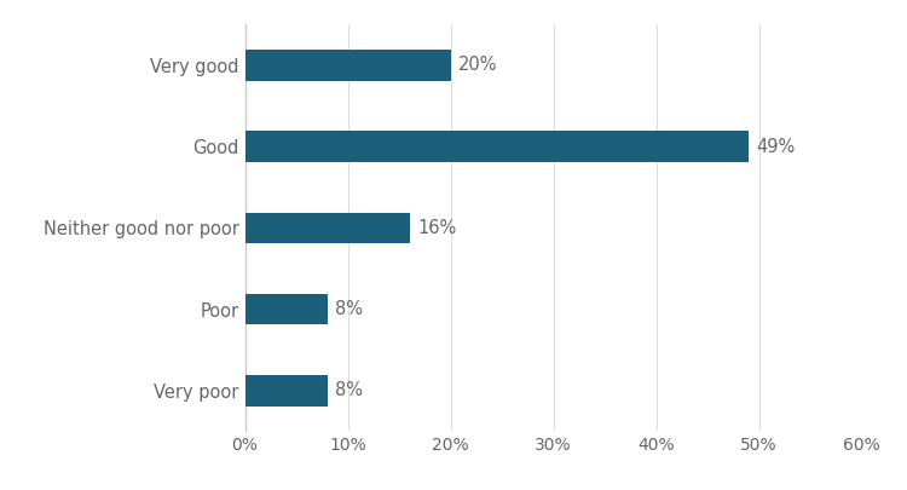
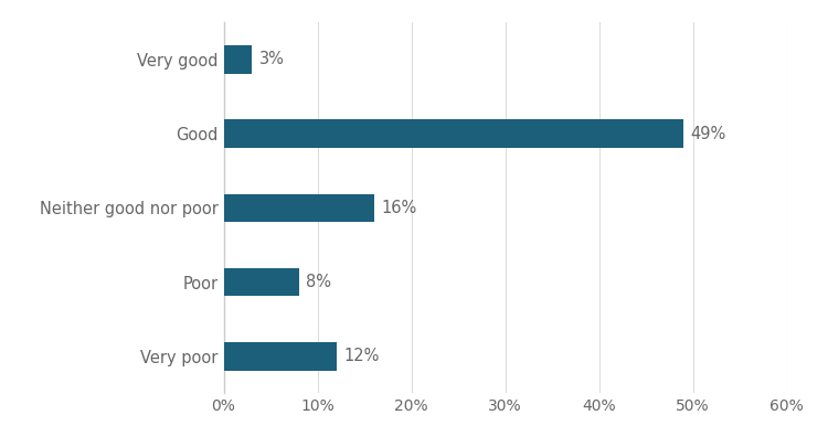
Very good: 20% -> 3%
Very poor: 8% -> 12%
